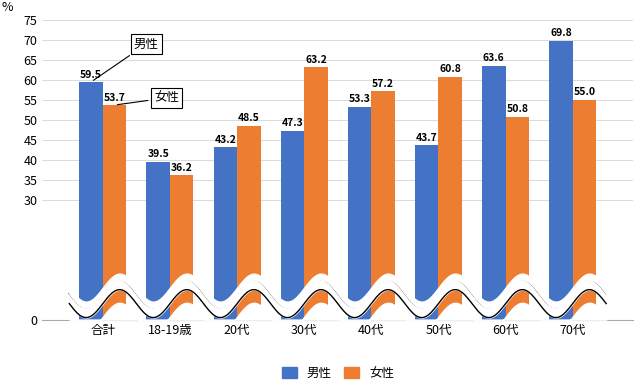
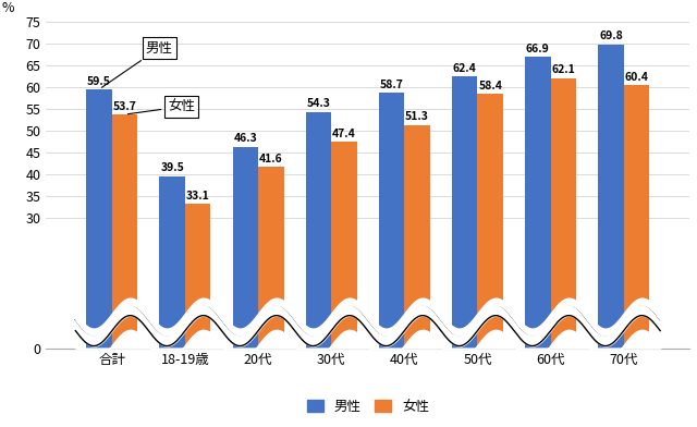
女性/18-19歳: 36.2 -> 33.1
男性/20代: 43.2 -> 46.3
女性/20代: 48.5 -> 41.6
男性/30代: 47.3 -> 54.3
女性/30代: 63.2 -> 47.4
男性/40代: 53.3 -> 58.7
女性/40代: 57.2 -> 51.3
男性/50代: 43.7 -> 62.4
女性/50代: 60.8 -> 58.4
男性/60代: 63.6 -> 66.9
女性/60代: 50.8 -> 62.1
女性/70代: 55.0 -> 60.4
